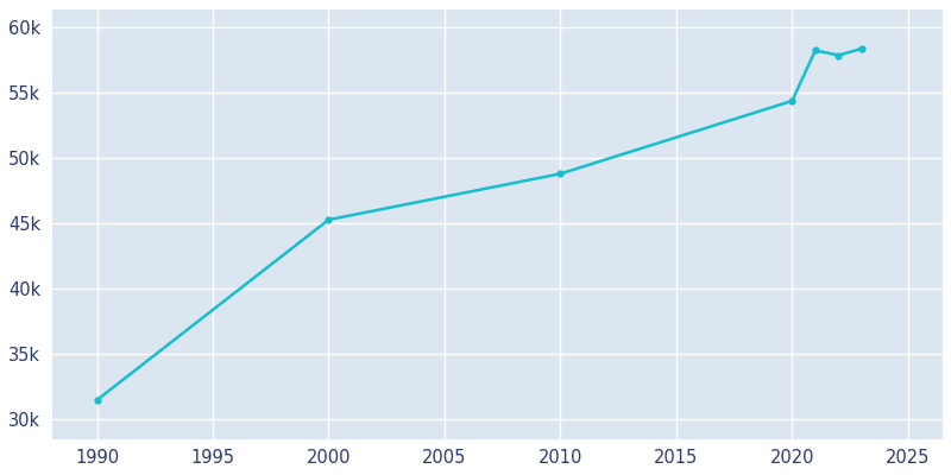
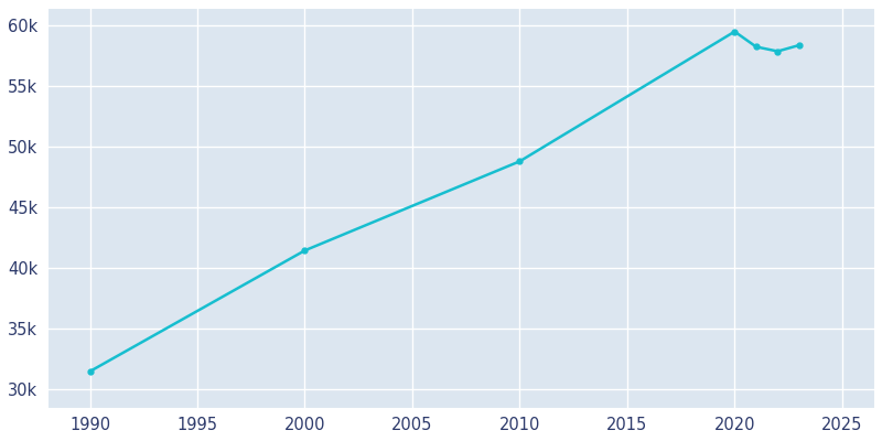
2000: 45.3k -> 41.5k
2020: 54.4k -> 59.5k
